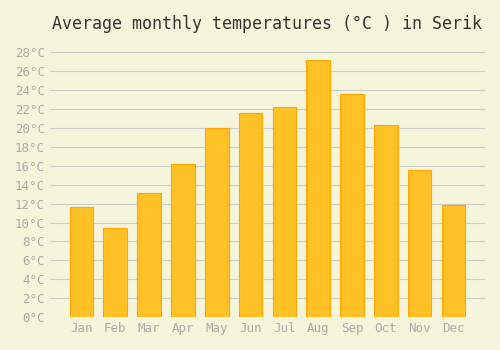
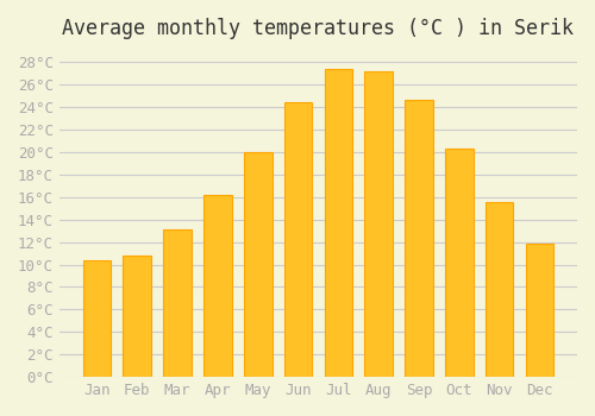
Jan: 11.6°C -> 10.4°C
Feb: 9.4°C -> 10.8°C
Jun: 21.6°C -> 24.4°C
Jul: 22.2°C -> 27.4°C
Sep: 23.6°C -> 24.7°C
